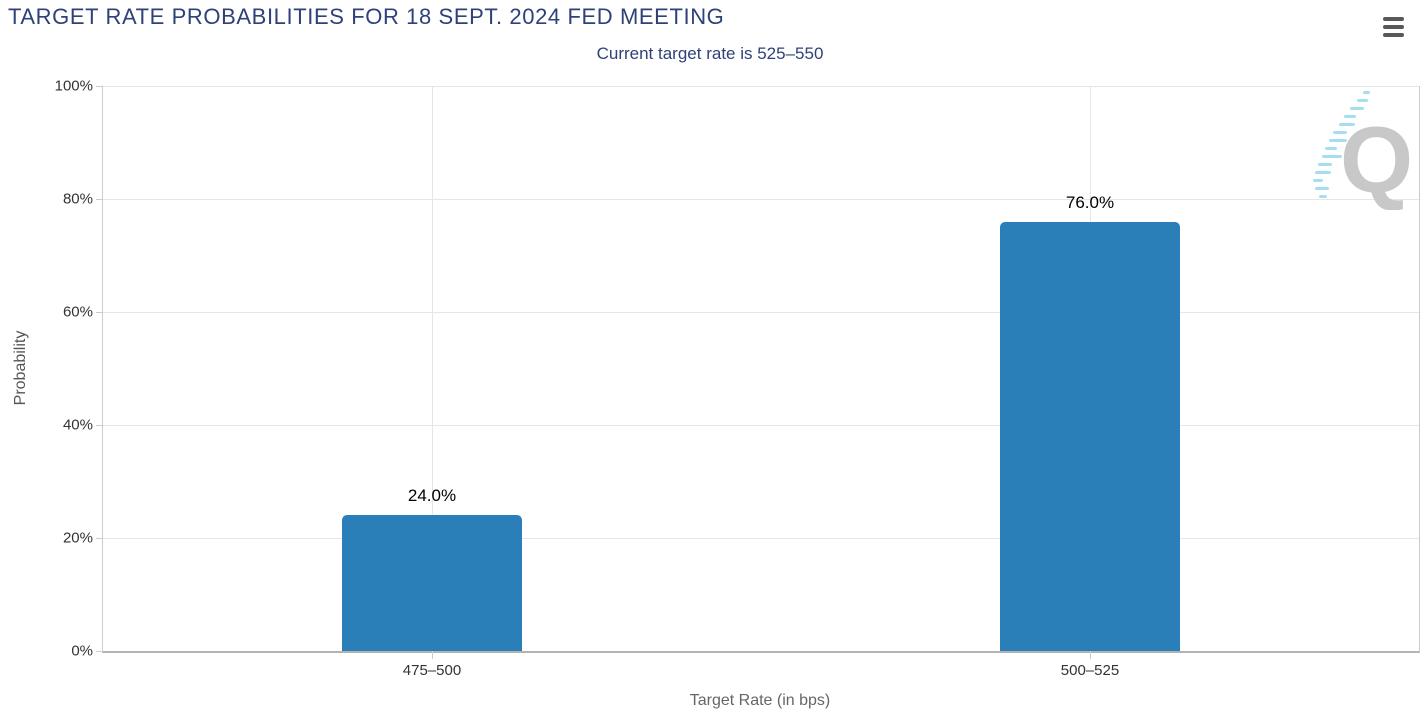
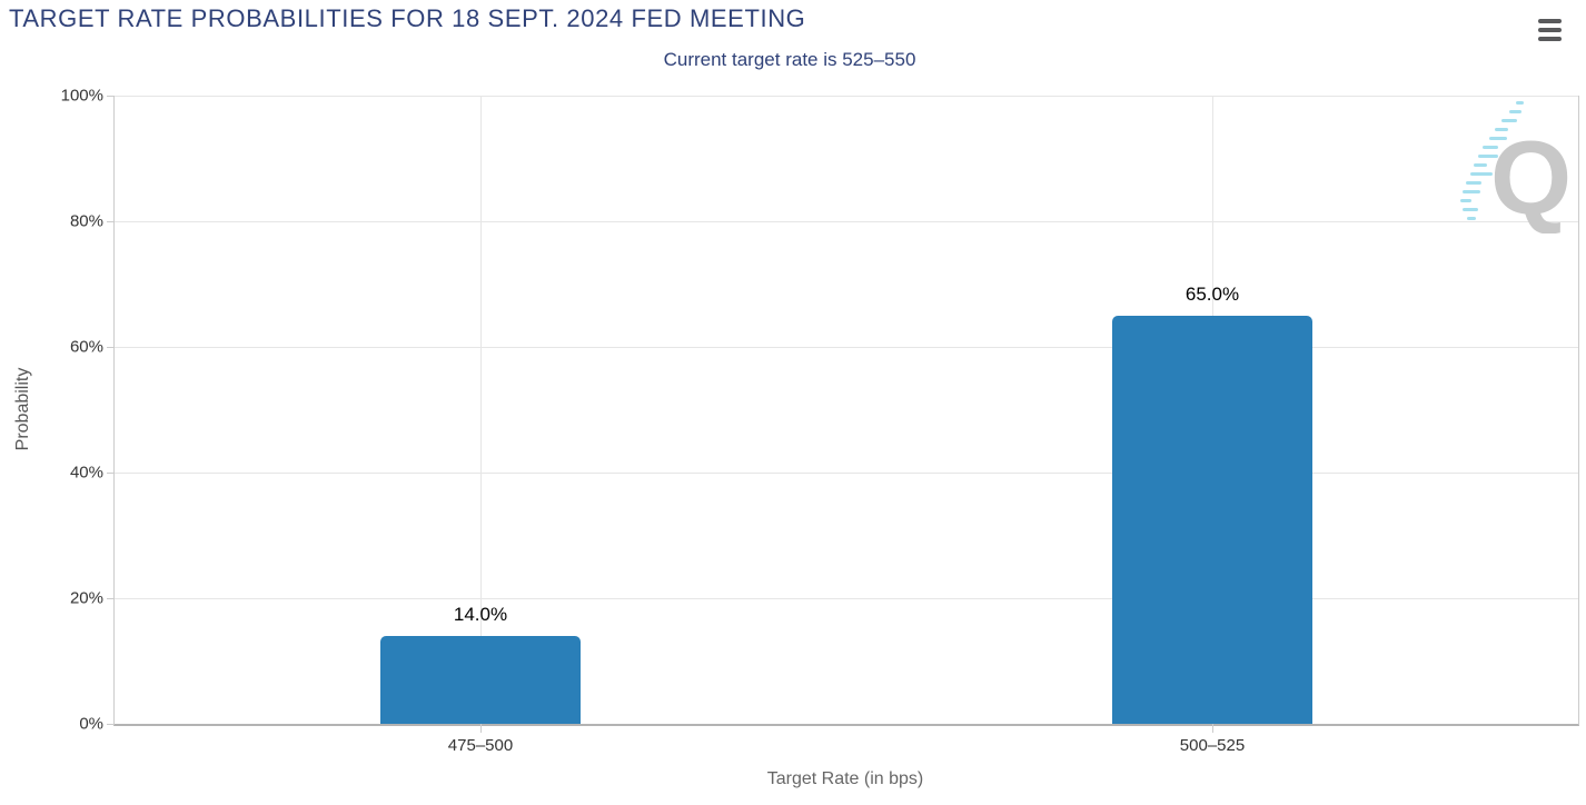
475–500: 24.0% -> 14.0%
500–525: 76.0% -> 65.0%
